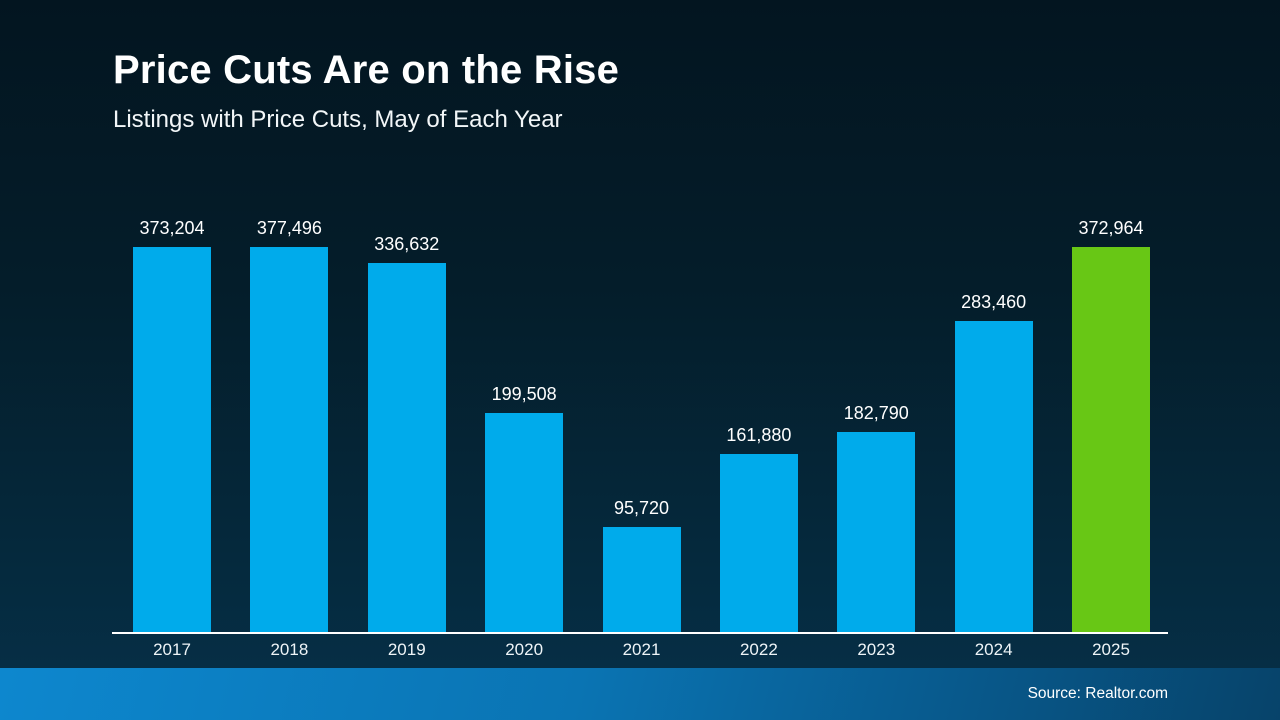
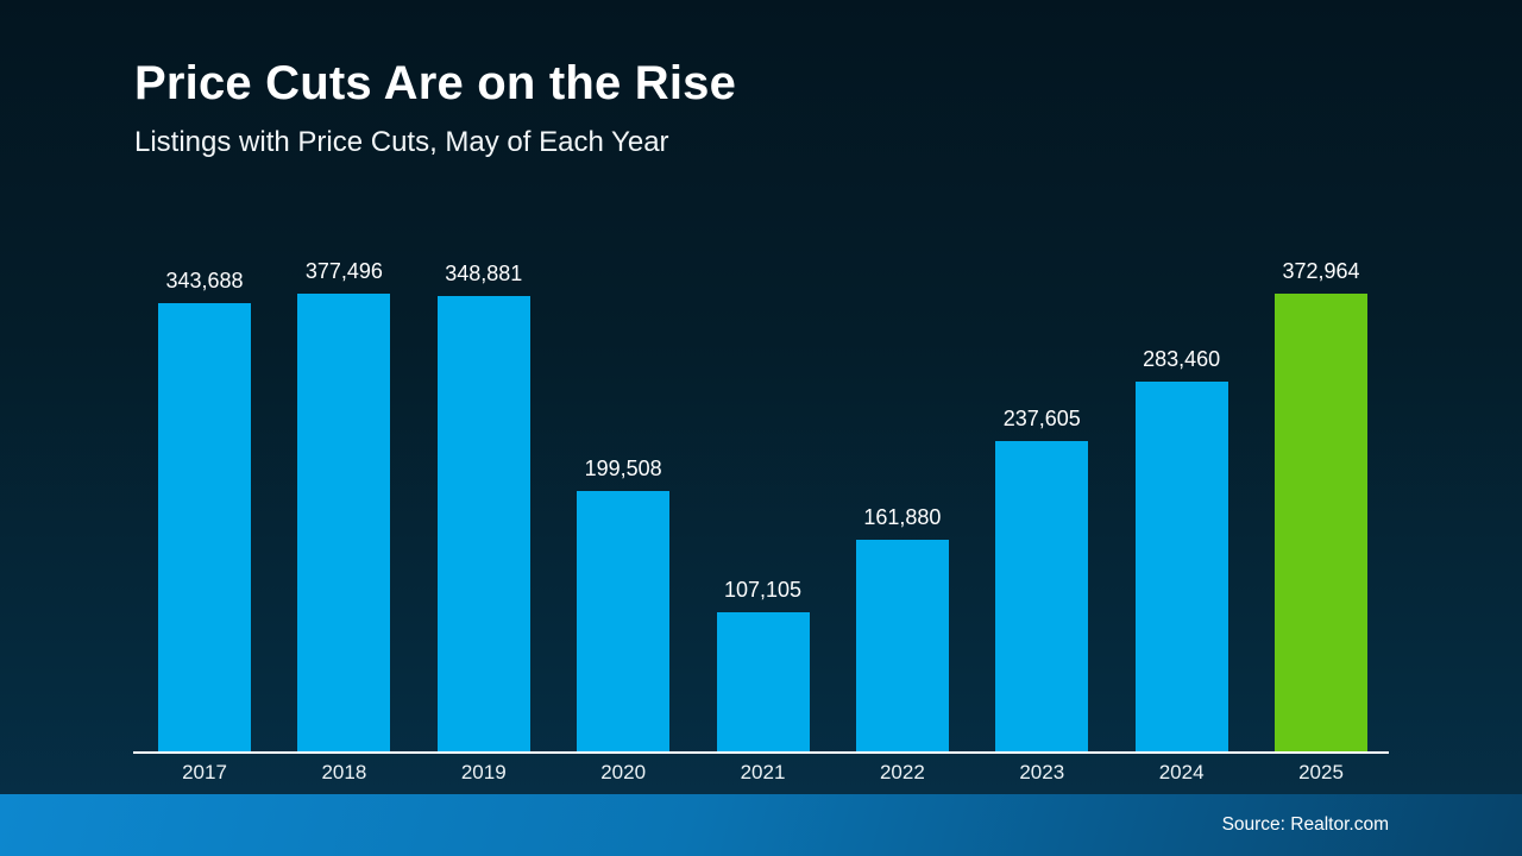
2017: 373,204 -> 343,688
2019: 336,632 -> 348,881
2021: 95,720 -> 107,105
2023: 182,790 -> 237,605
